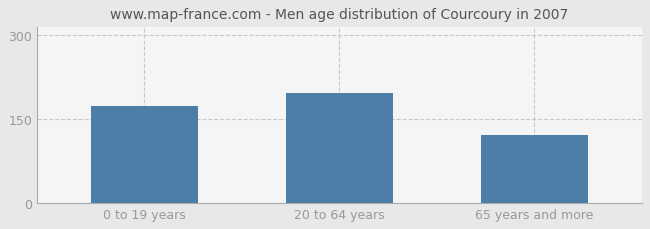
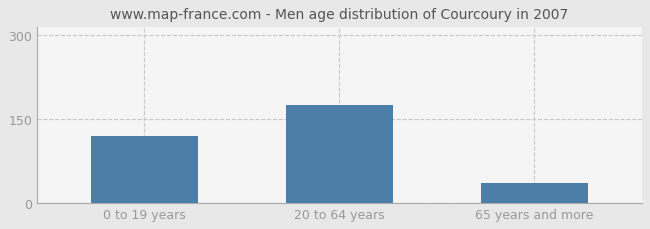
0 to 19 years: 174 -> 120
20 to 64 years: 196 -> 175
65 years and more: 122 -> 35
